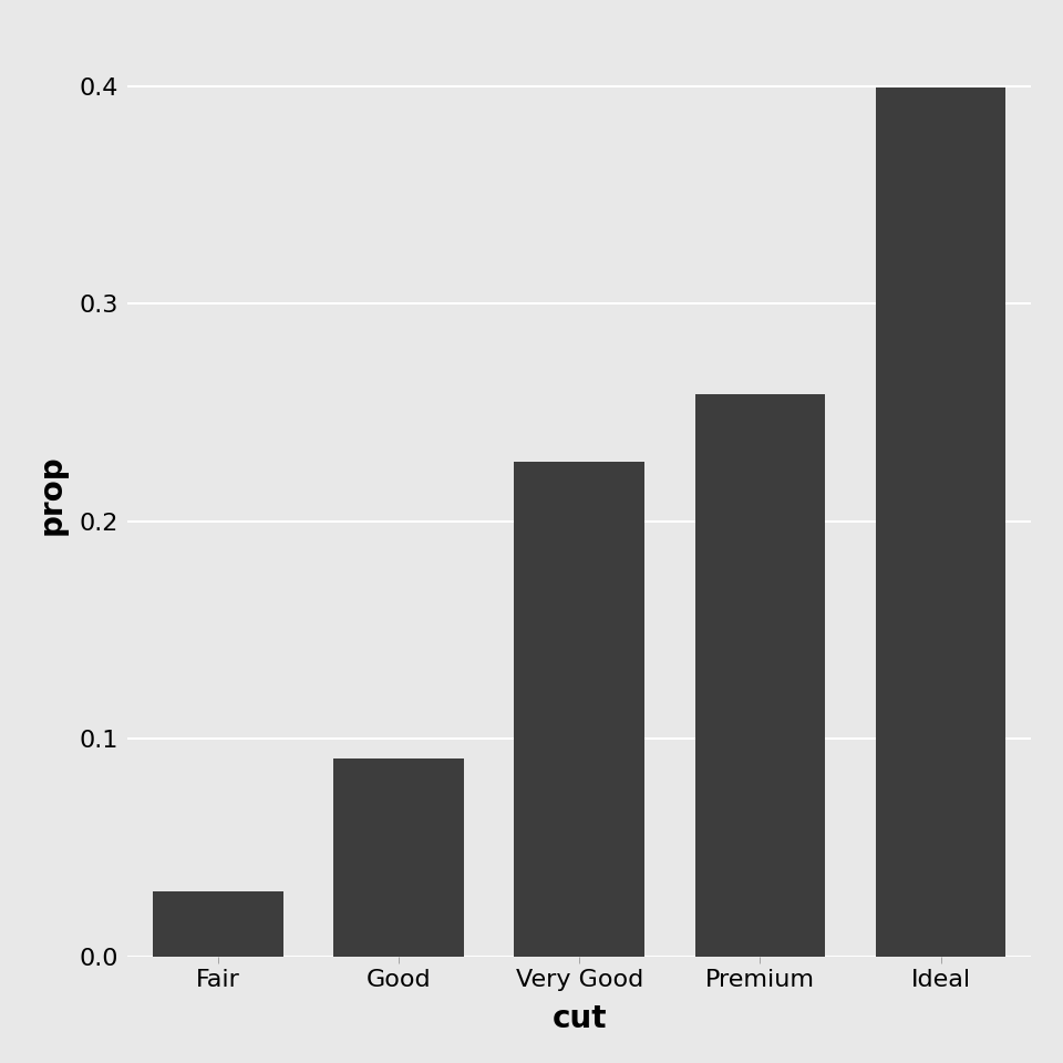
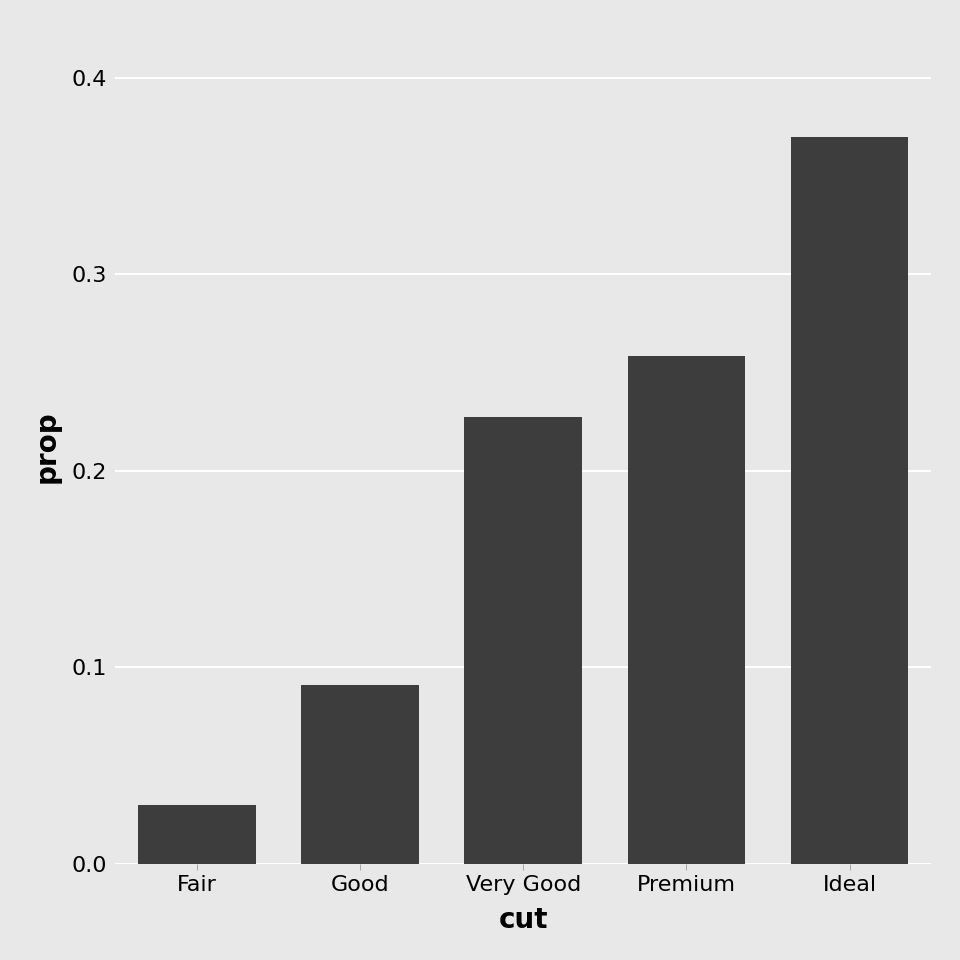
Ideal: 0.400 -> 0.370
